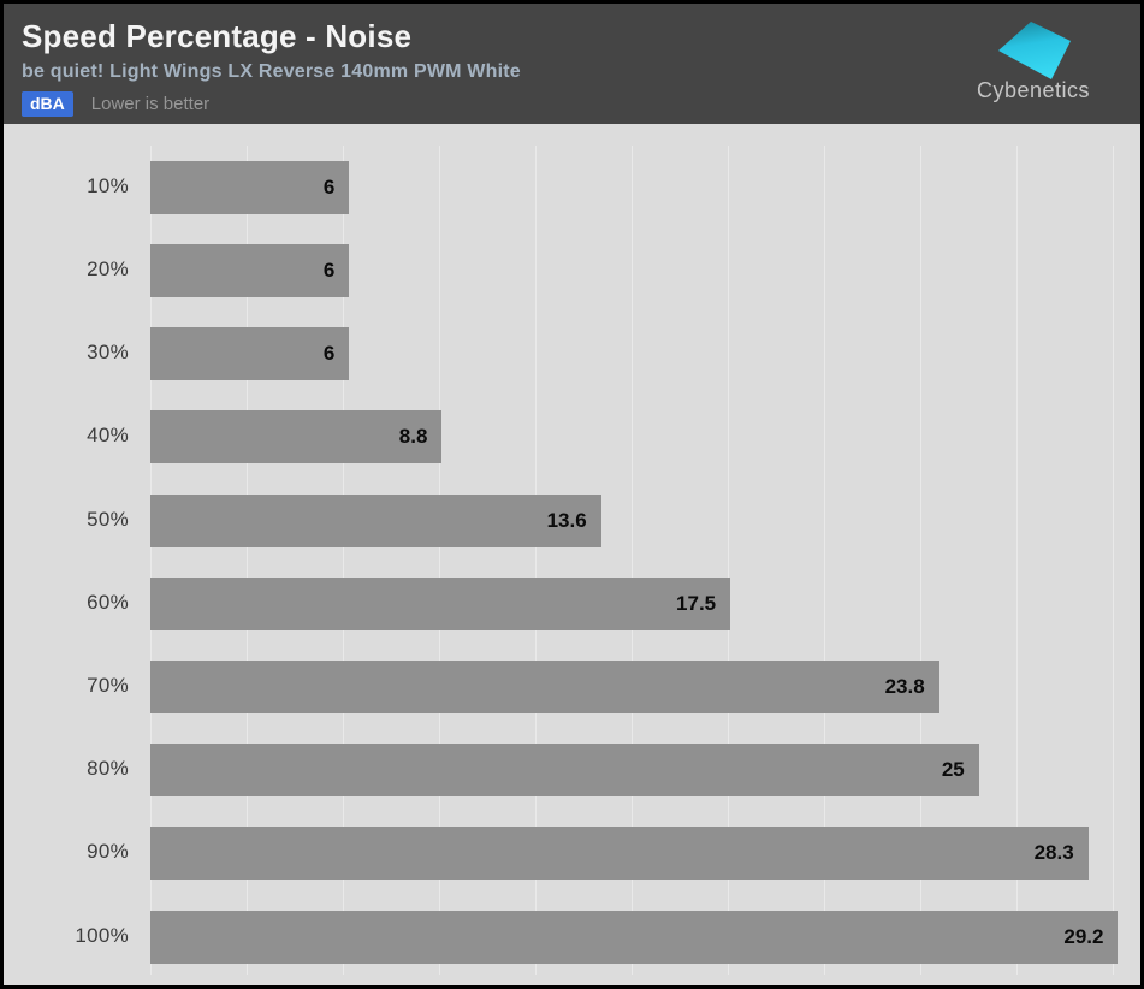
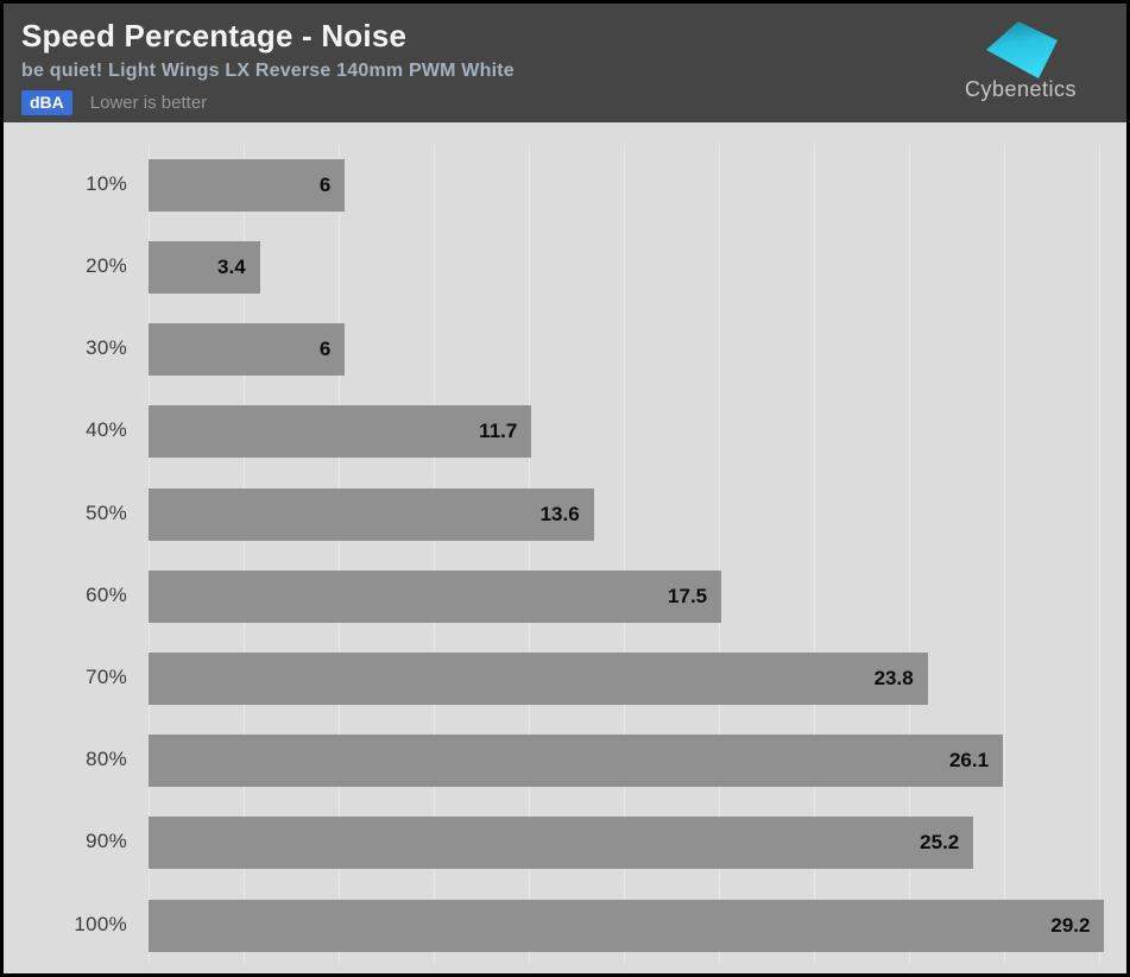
20%: 6 -> 3.4
40%: 8.8 -> 11.7
80%: 25 -> 26.1
90%: 28.3 -> 25.2
